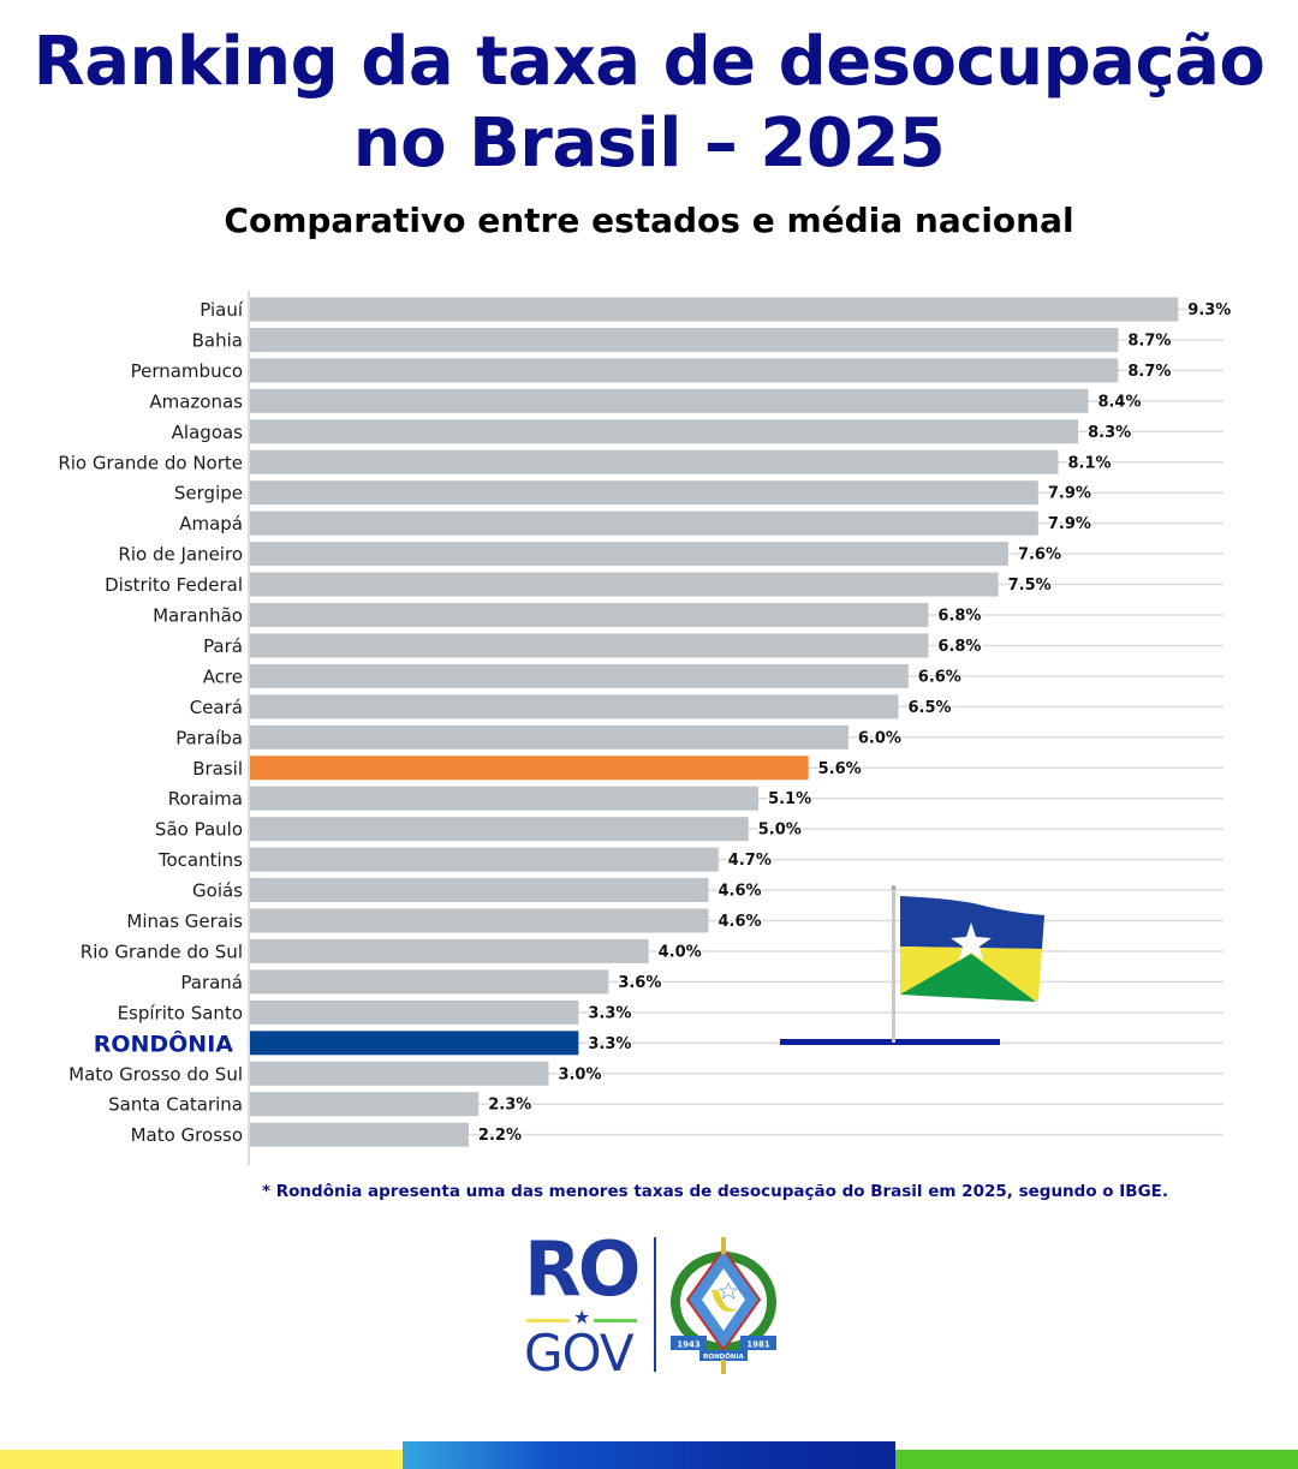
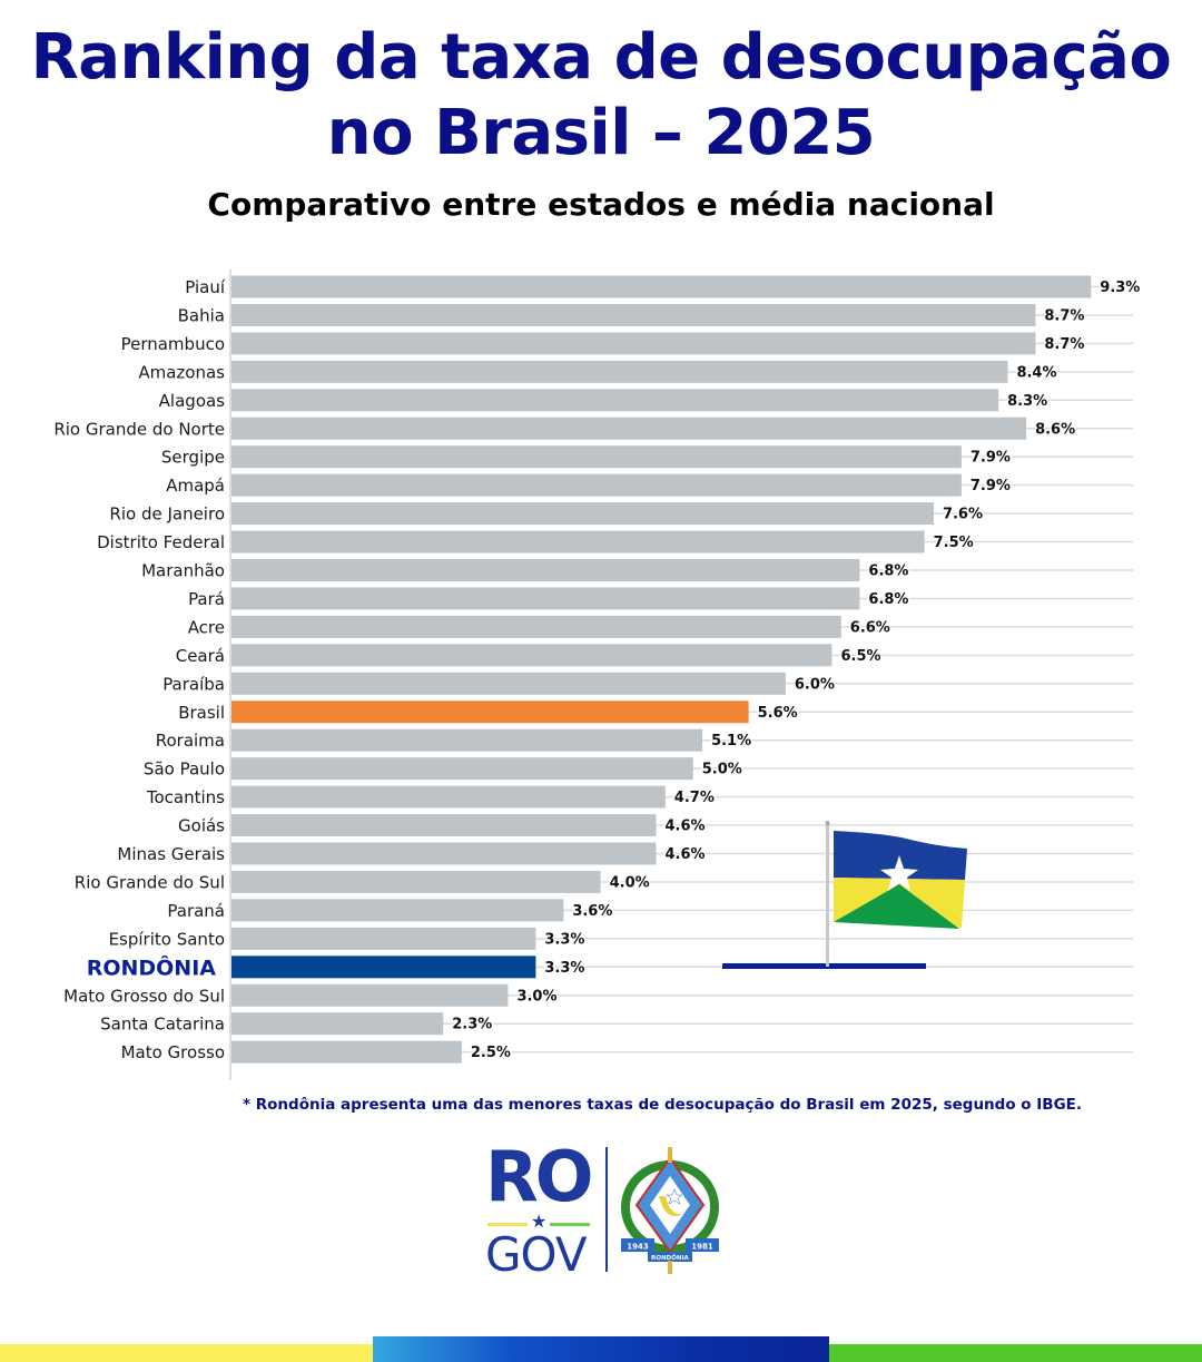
Rio Grande do Norte: 8.1% -> 8.6%
Mato Grosso: 2.2% -> 2.5%
